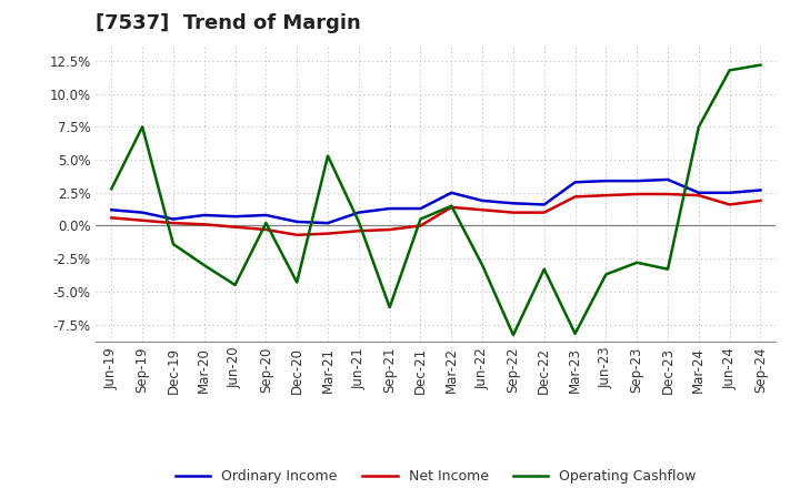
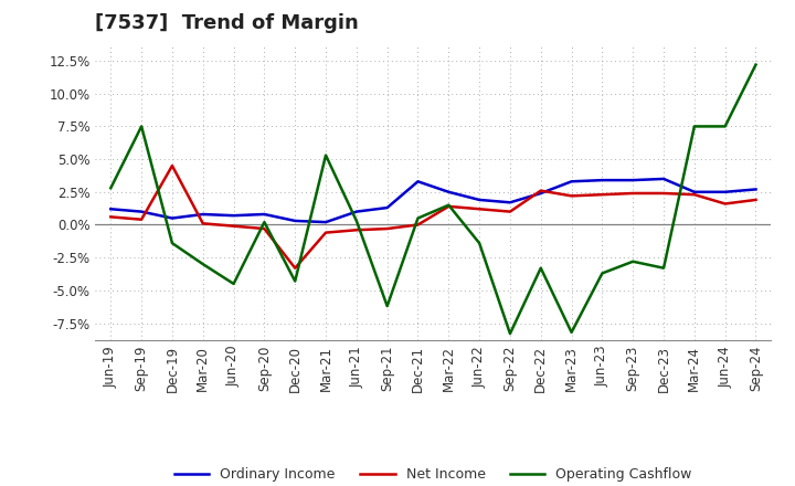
Net Income/Dec-19: 0.2% -> 4.5%
Net Income/Dec-20: -0.7% -> -3.3%
Ordinary Income/Dec-21: 1.3% -> 3.3%
Operating Cashflow/Jun-22: -3.0% -> -1.4%
Ordinary Income/Dec-22: 1.6% -> 2.4%
Net Income/Dec-22: 1.0% -> 2.6%
Operating Cashflow/Jun-24: 11.8% -> 7.5%
